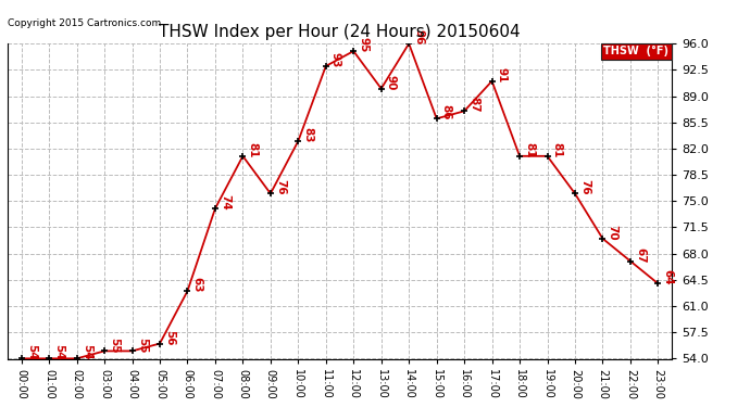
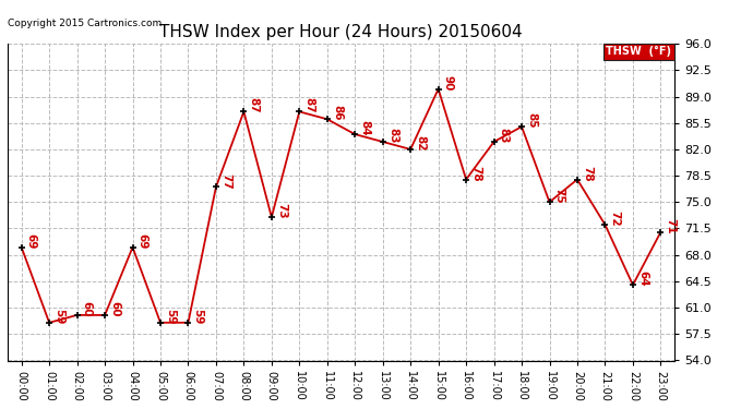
00:00: 54 -> 69
01:00: 54 -> 59
02:00: 54 -> 60
03:00: 55 -> 60
04:00: 55 -> 69
05:00: 56 -> 59
06:00: 63 -> 59
07:00: 74 -> 77
08:00: 81 -> 87
09:00: 76 -> 73
10:00: 83 -> 87
11:00: 93 -> 86
12:00: 95 -> 84
13:00: 90 -> 83
14:00: 96 -> 82
15:00: 86 -> 90
16:00: 87 -> 78
17:00: 91 -> 83
18:00: 81 -> 85
19:00: 81 -> 75
20:00: 76 -> 78
21:00: 70 -> 72
22:00: 67 -> 64
23:00: 64 -> 71
